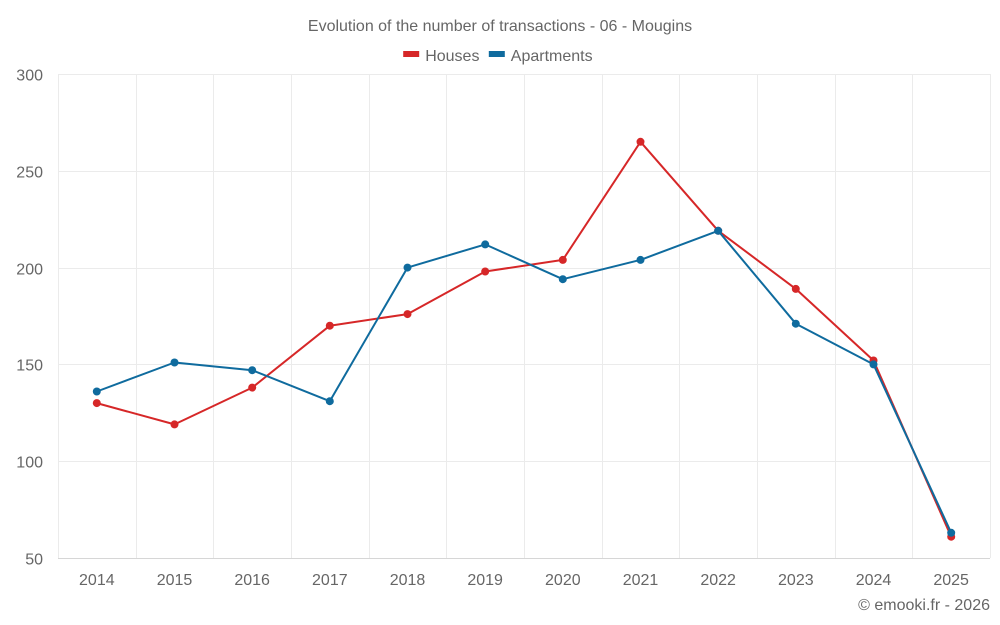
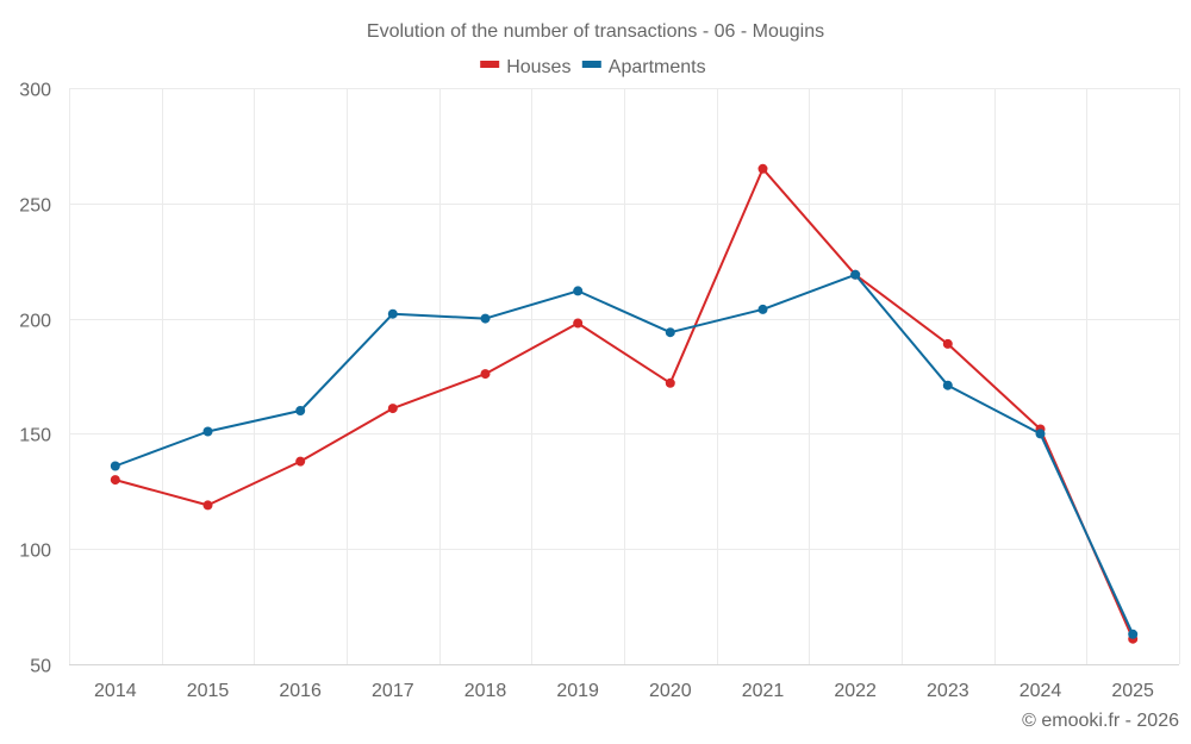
Apartments/2016: 147 -> 160
Houses/2017: 170 -> 161
Apartments/2017: 131 -> 202
Houses/2020: 204 -> 172
